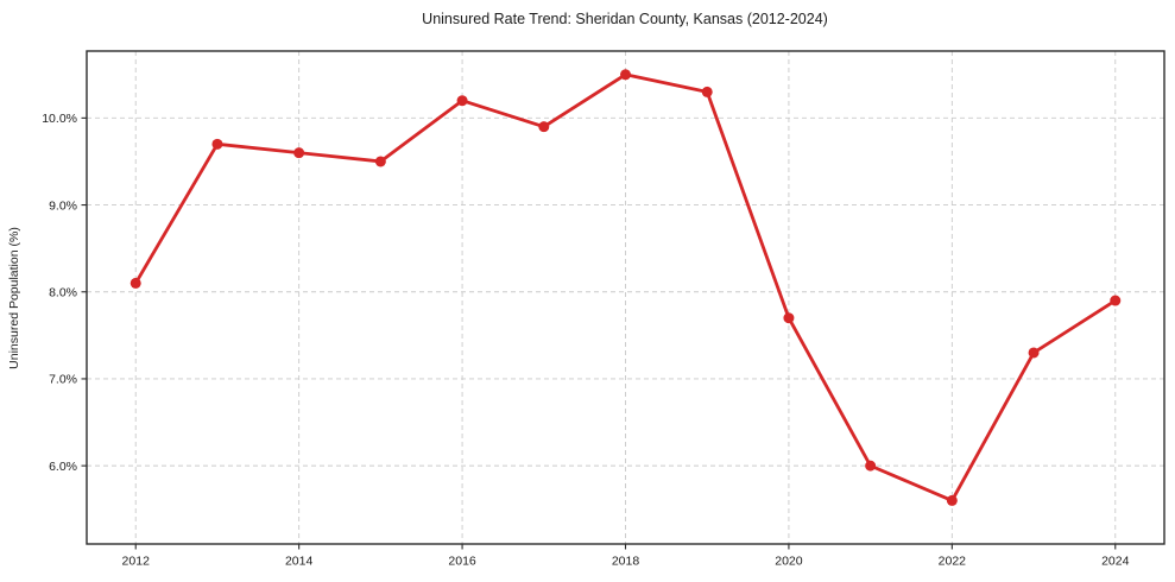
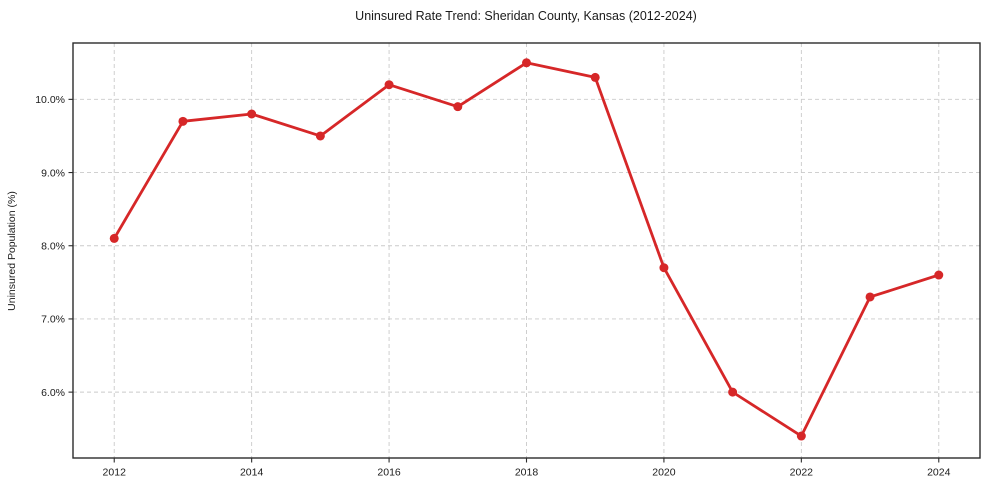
2014: 9.6% -> 9.8%
2022: 5.6% -> 5.4%
2024: 7.9% -> 7.6%
